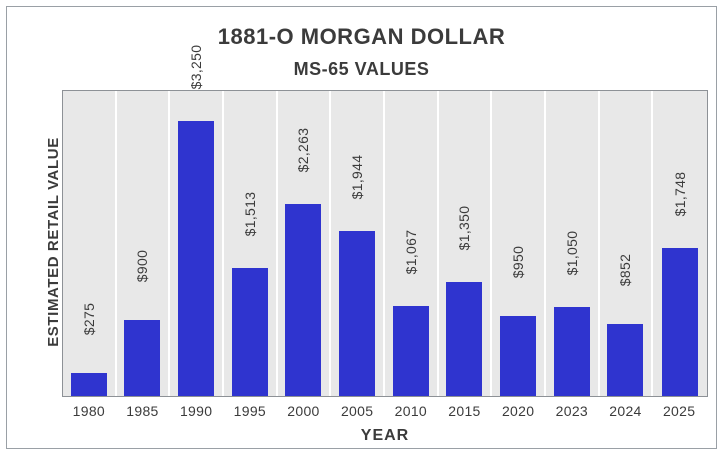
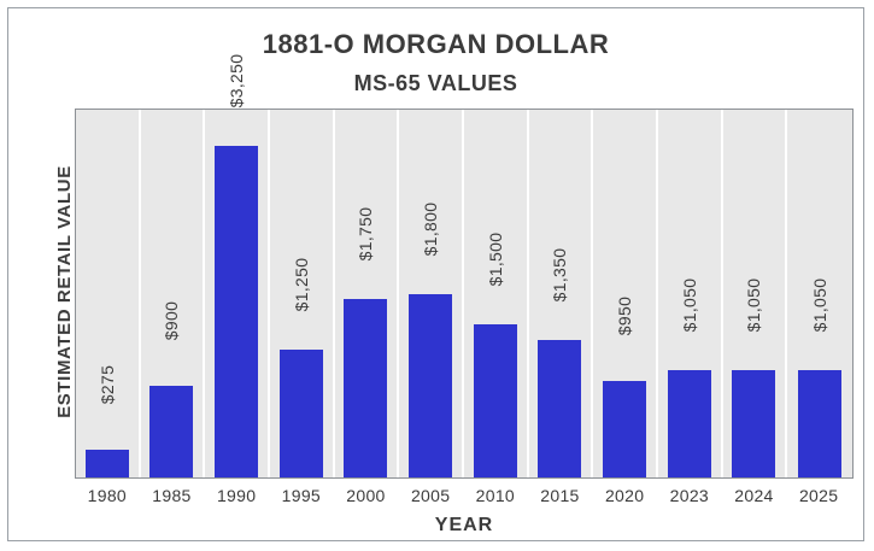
1995: $1,513 -> $1,250
2000: $2,263 -> $1,750
2005: $1,944 -> $1,800
2010: $1,067 -> $1,500
2024: $852 -> $1,050
2025: $1,748 -> $1,050
